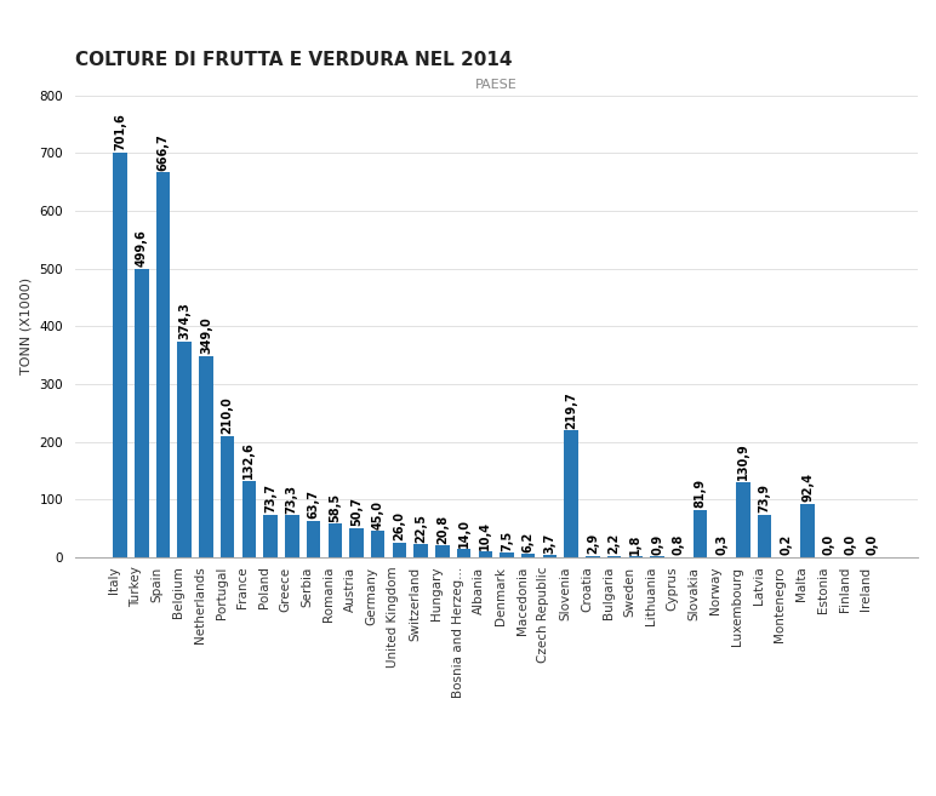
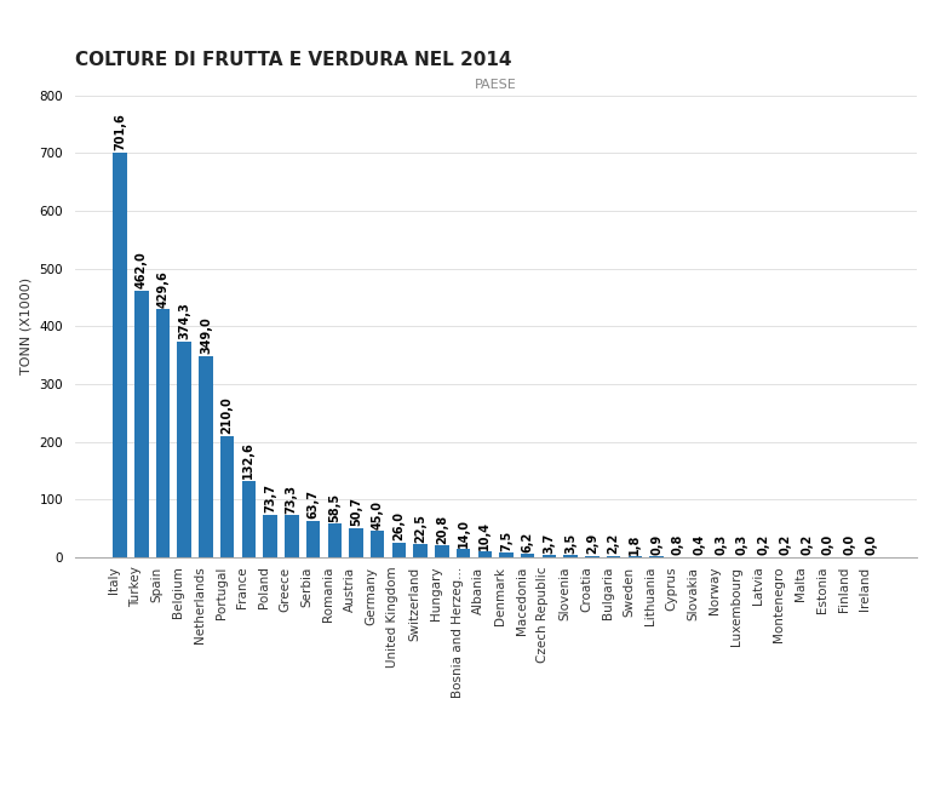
Turkey: 499,6 -> 462,0
Spain: 666,7 -> 429,6
Slovenia: 219,7 -> 3,5
Slovakia: 81,9 -> 0,4
Luxembourg: 130,9 -> 0,3
Latvia: 73,9 -> 0,2
Malta: 92,4 -> 0,2
